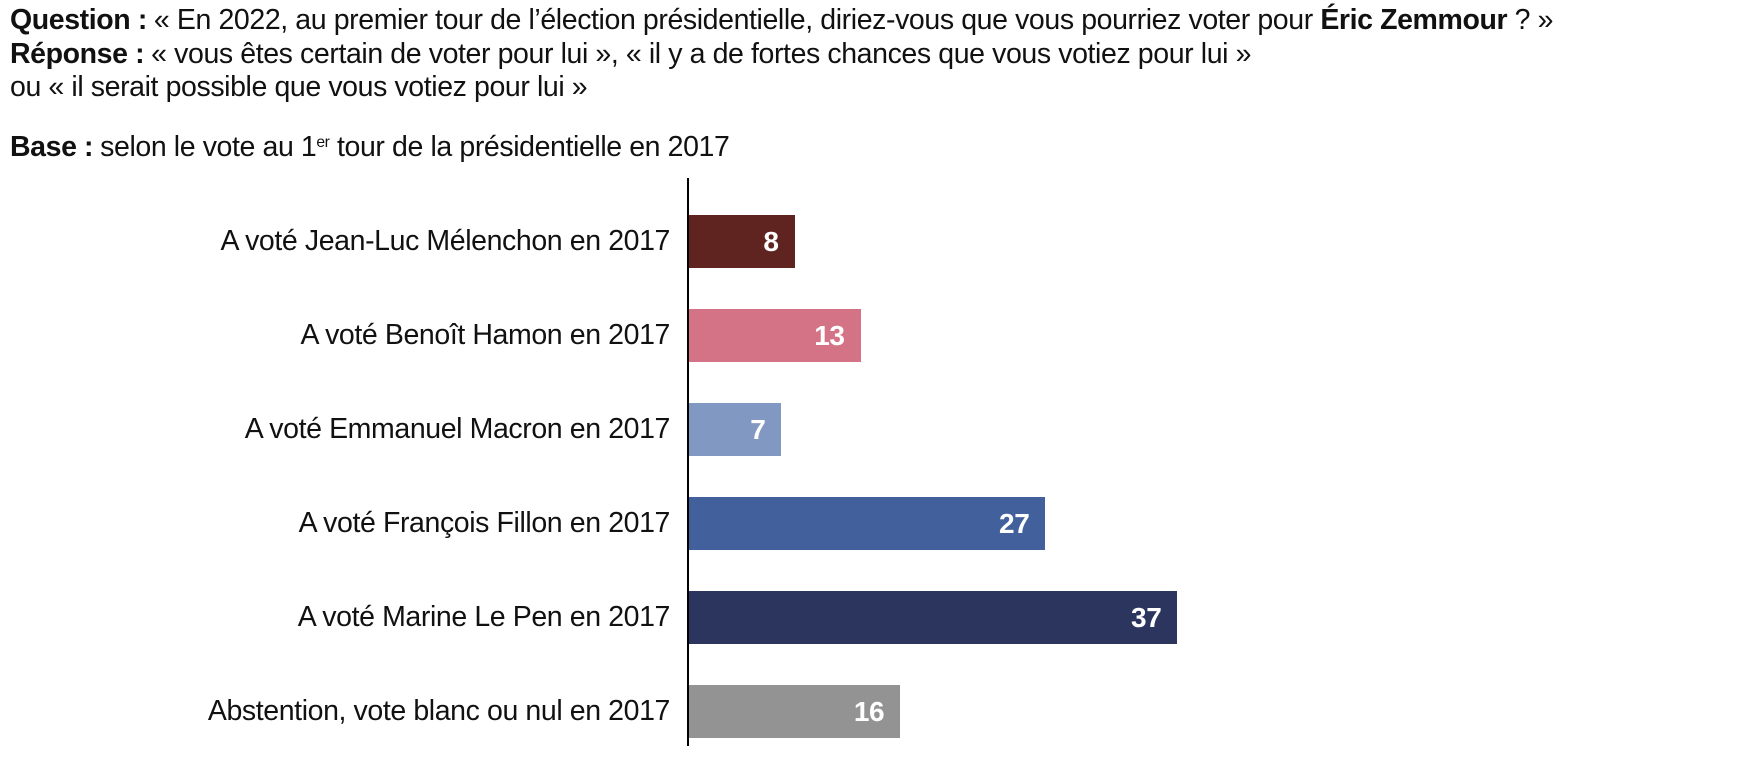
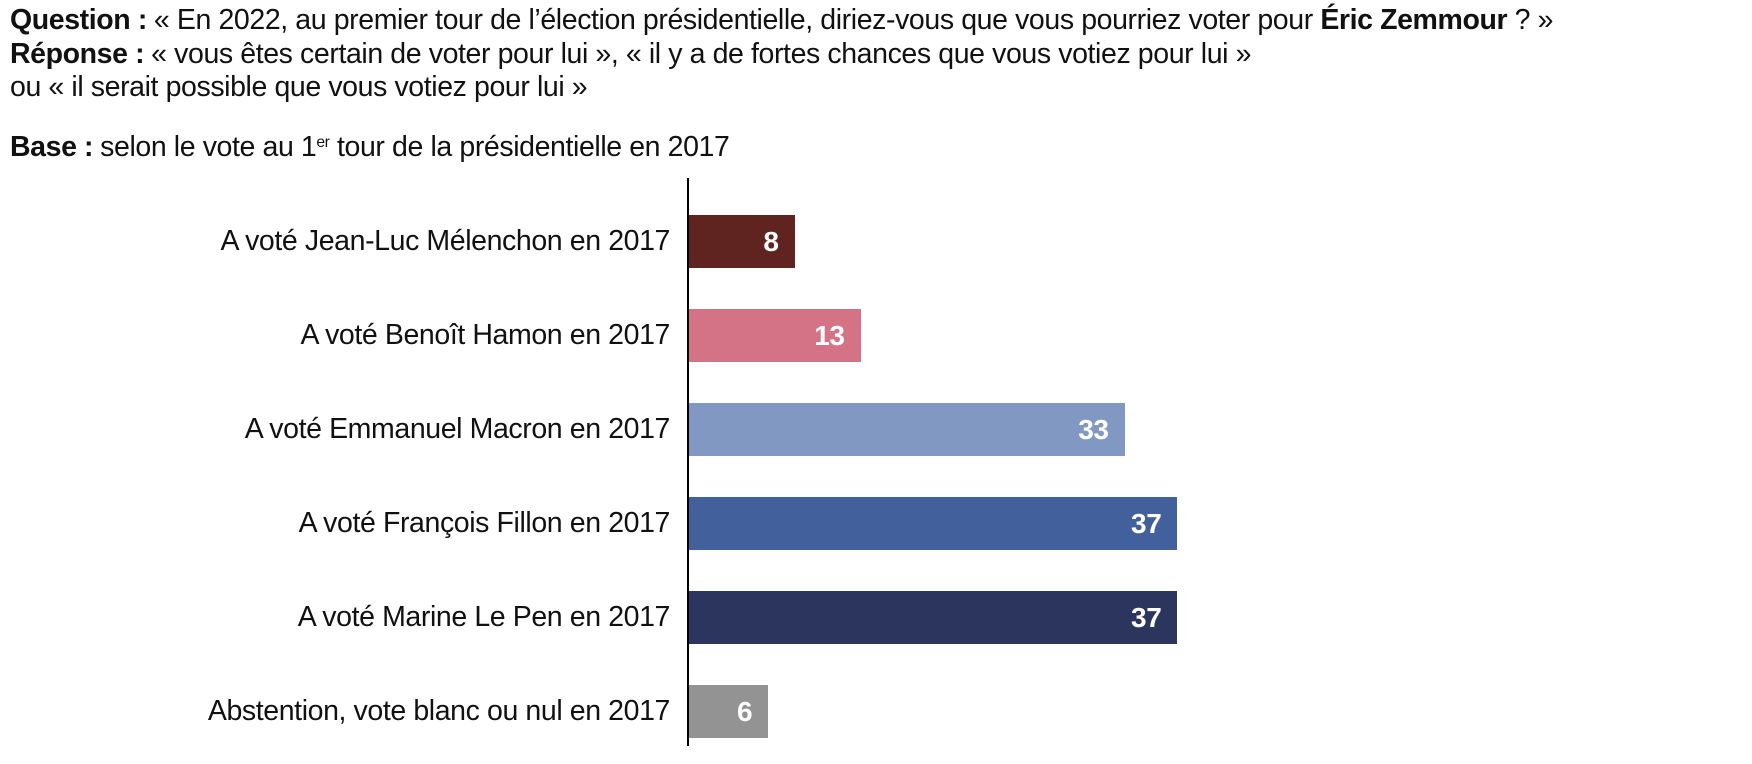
A voté Emmanuel Macron en 2017: 7 -> 33
A voté François Fillon en 2017: 27 -> 37
Abstention, vote blanc ou nul en 2017: 16 -> 6
